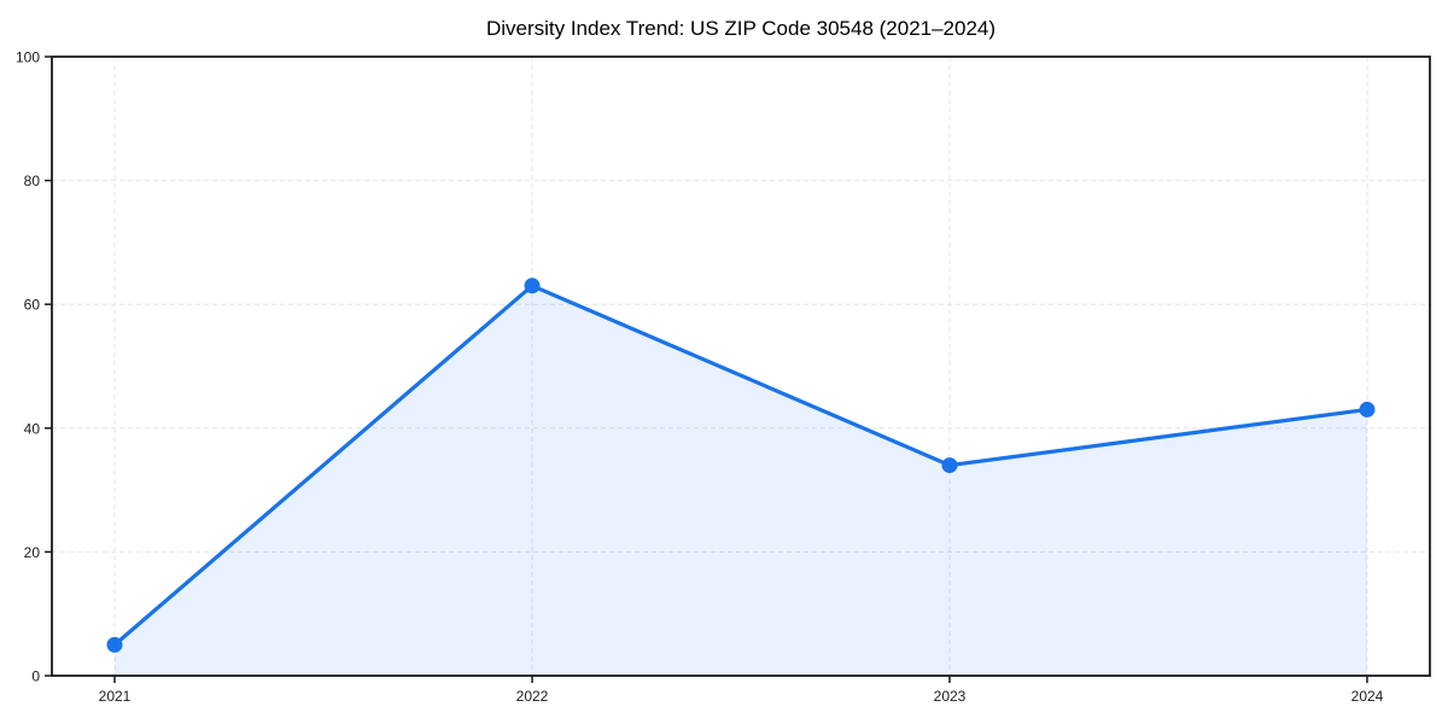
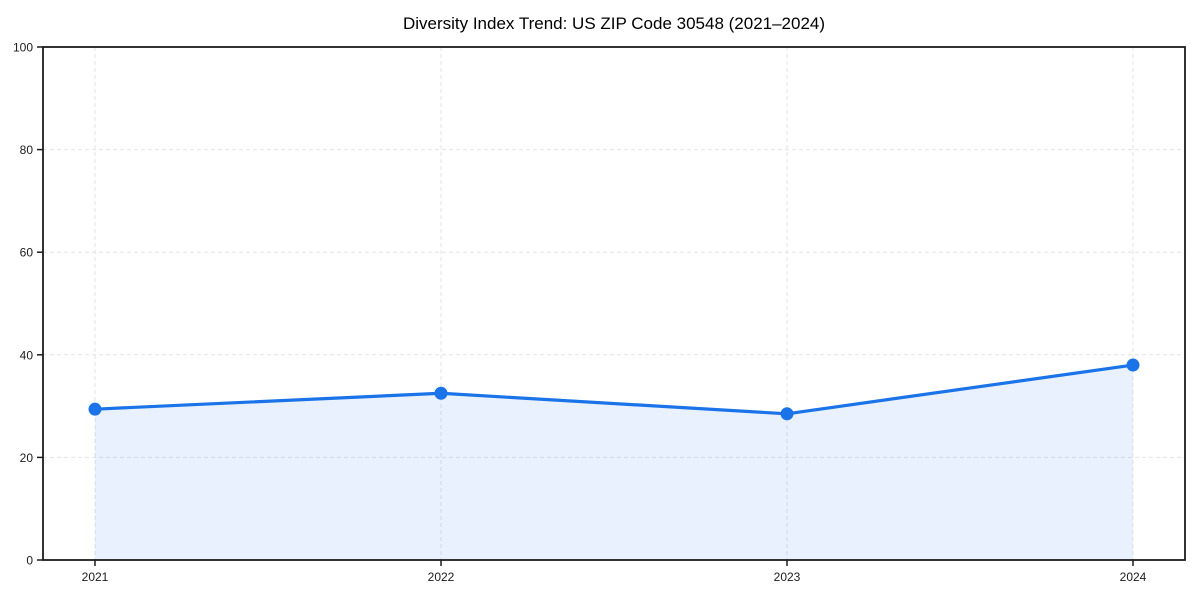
2021: 5 -> 29
2022: 63 -> 32
2023: 34 -> 28
2024: 43 -> 38
